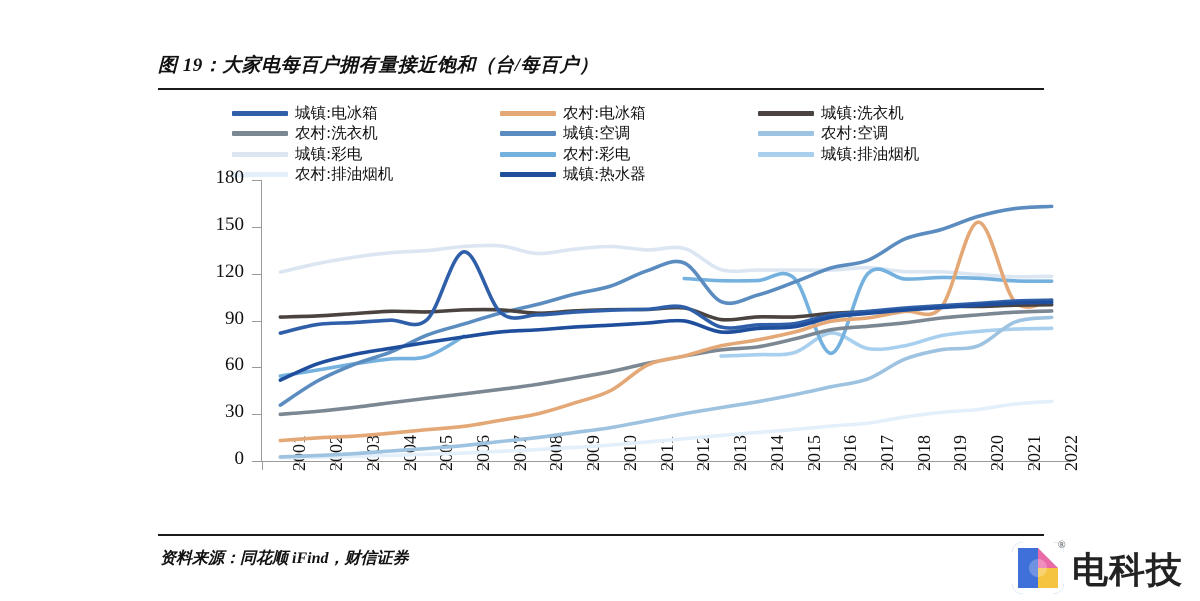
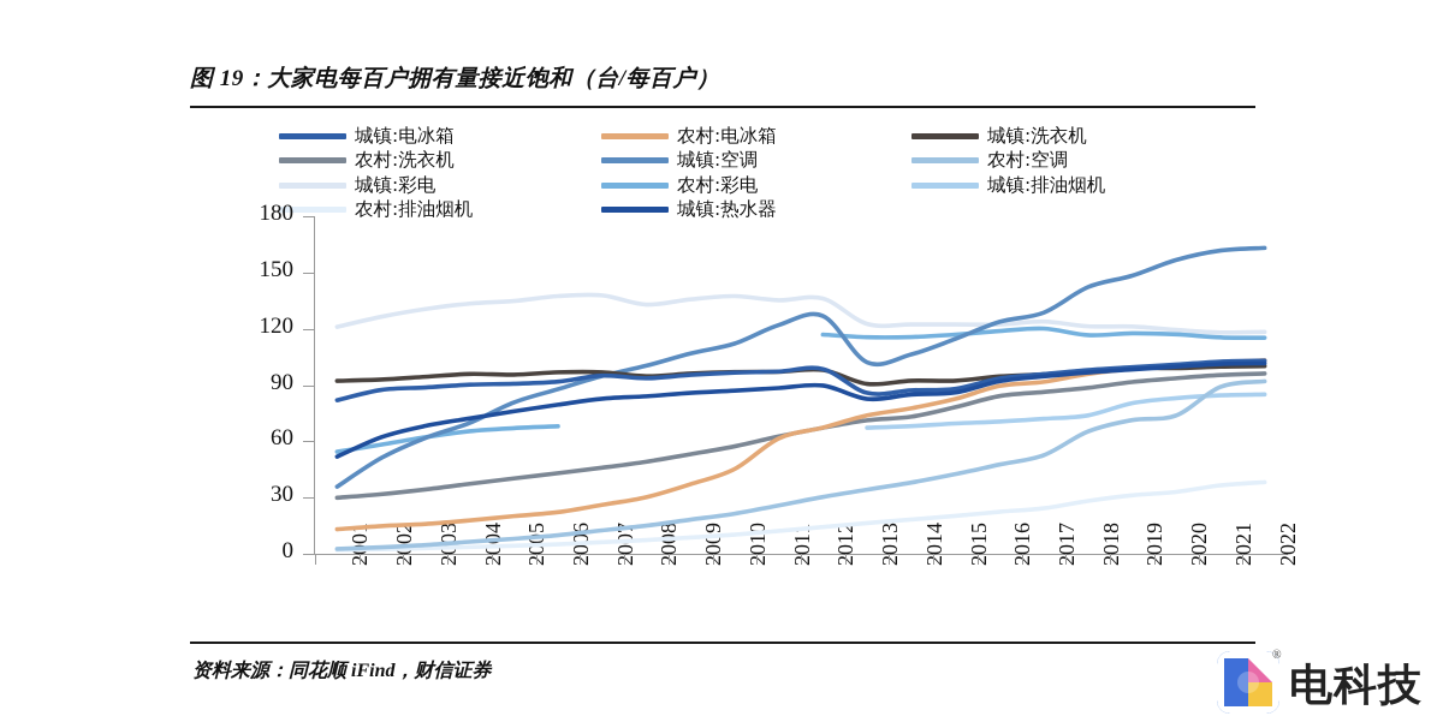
城镇:电冰箱/2006: 134 -> 92
农村:彩电/2006: 80 -> 68
农村:彩电/2016: 69 -> 119
城镇:排油烟机/2016: 82 -> 70
农村:电冰箱/2020: 153 -> 100
